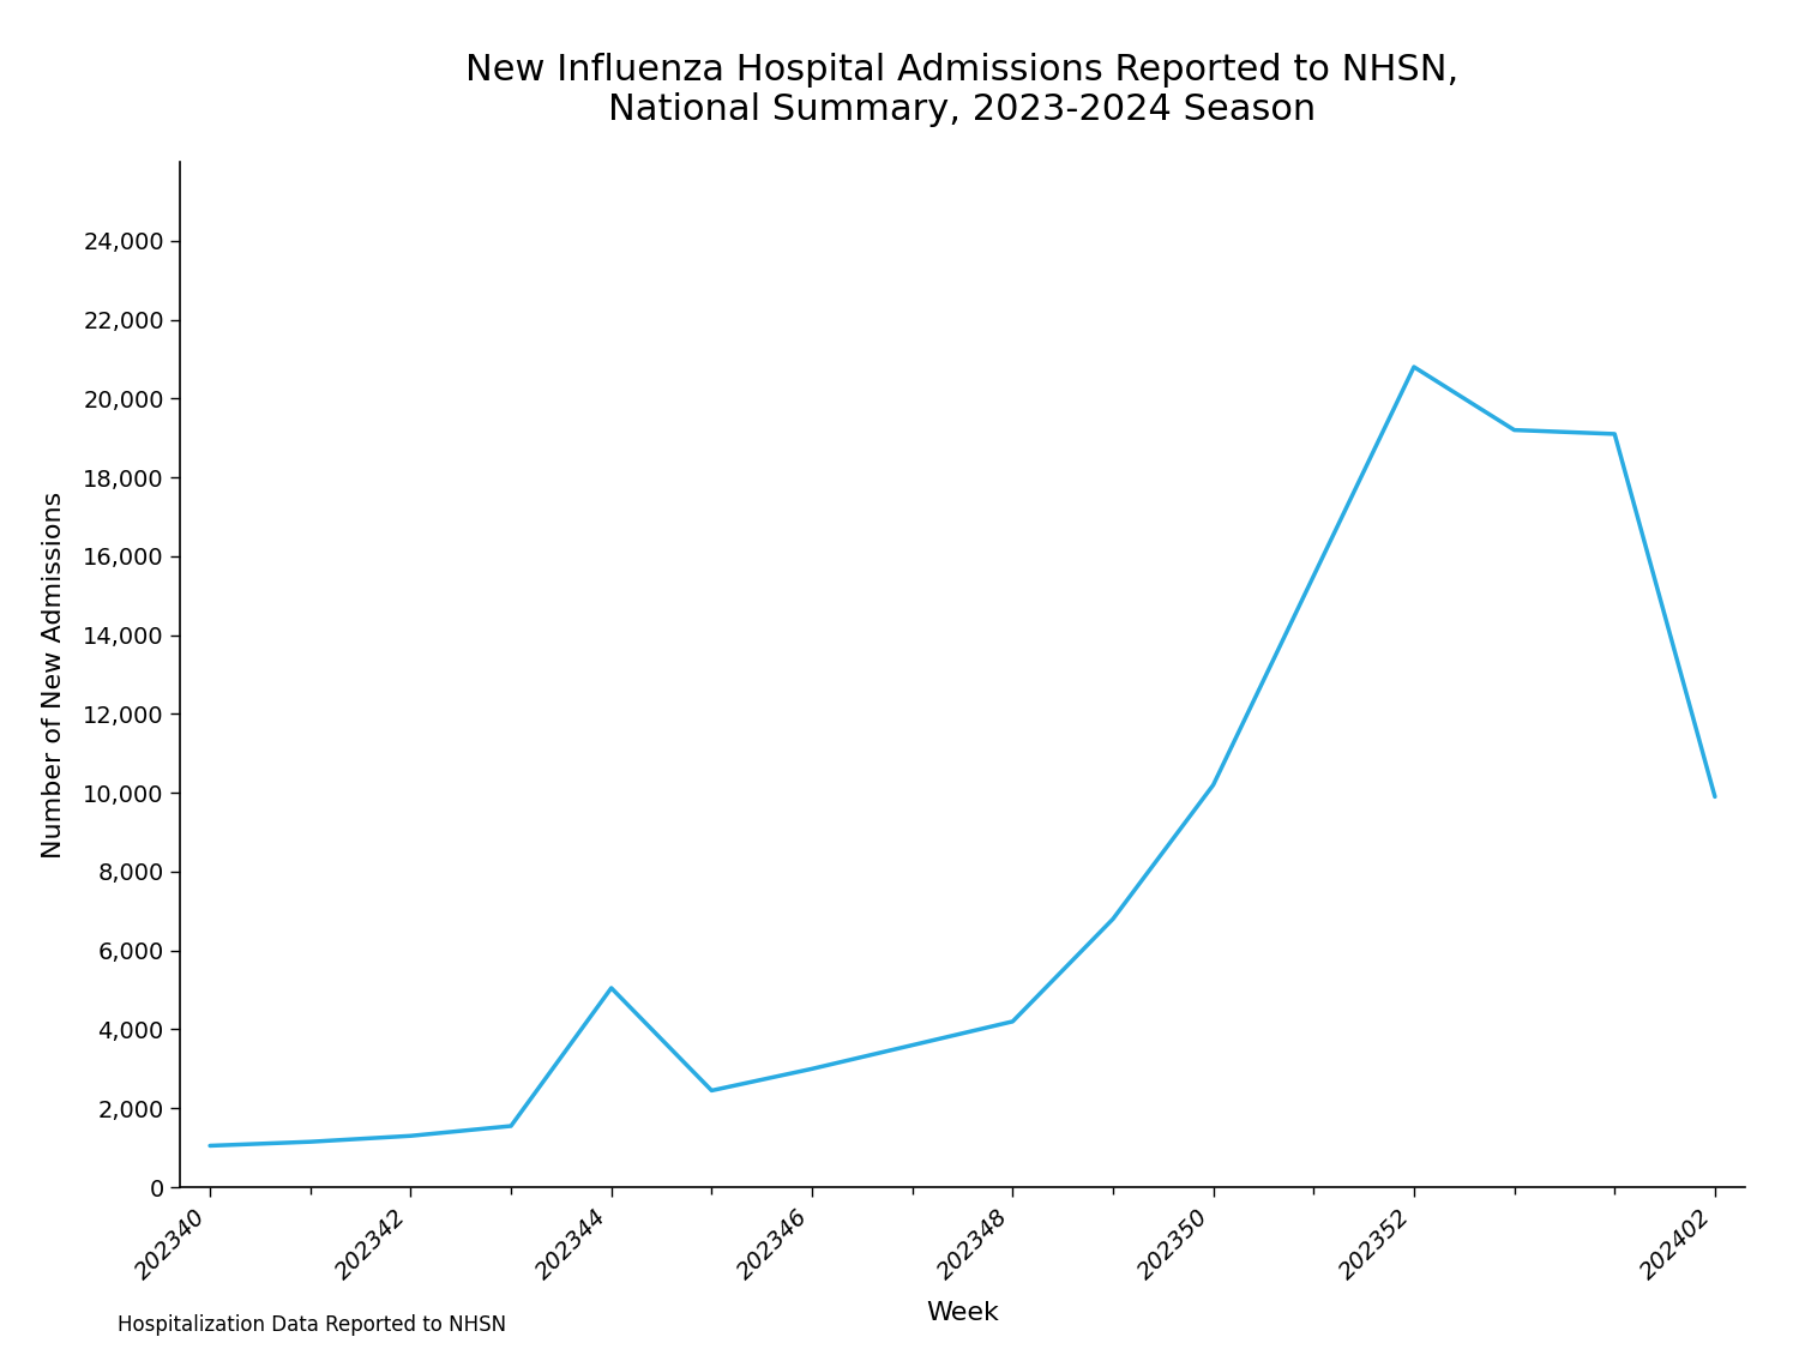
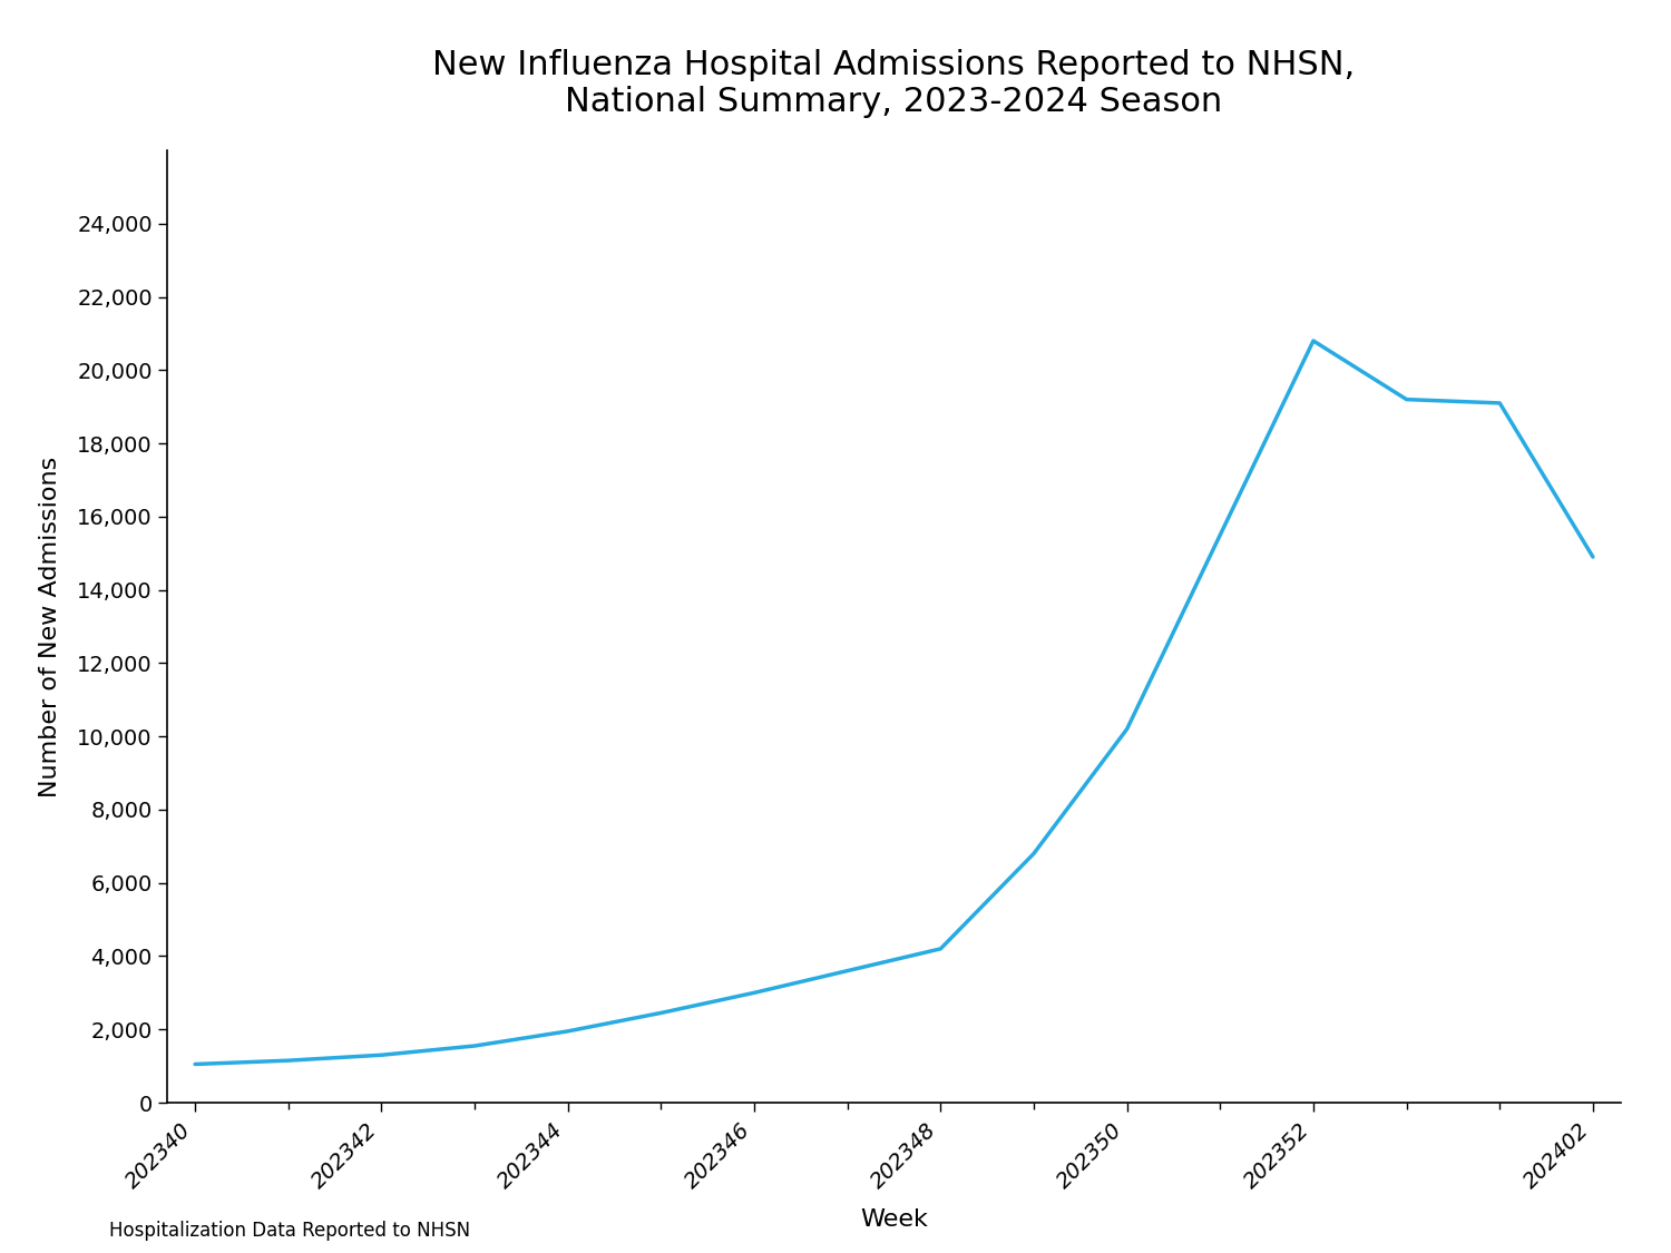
202344: 5,050 -> 1,950
202402: 9,900 -> 14,900
